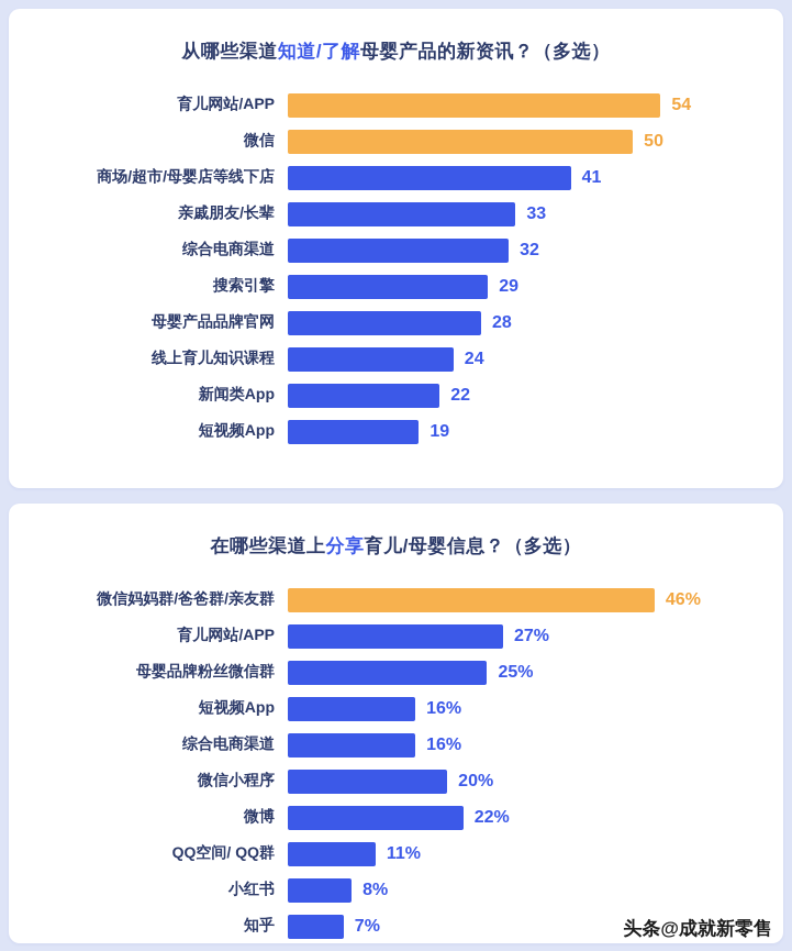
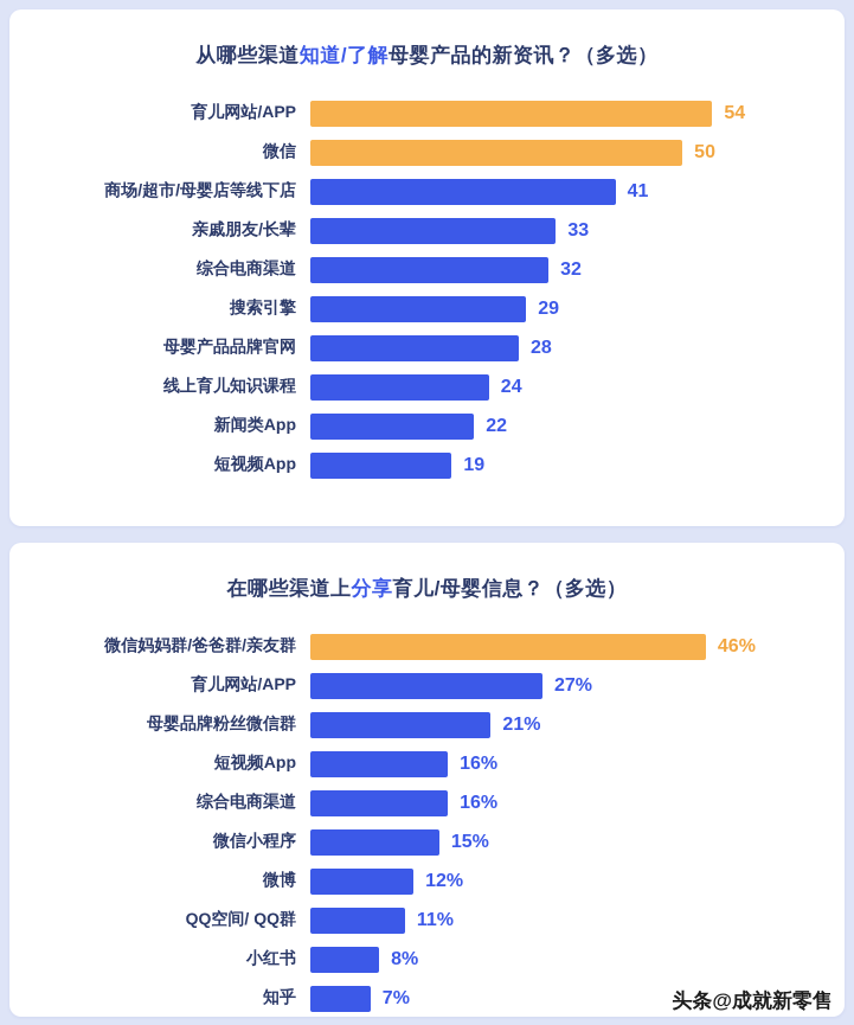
在哪些渠道上分享育儿/母婴信息？（多选）/母婴品牌粉丝微信群: 25% -> 21%
在哪些渠道上分享育儿/母婴信息？（多选）/微信小程序: 20% -> 15%
在哪些渠道上分享育儿/母婴信息？（多选）/微博: 22% -> 12%
